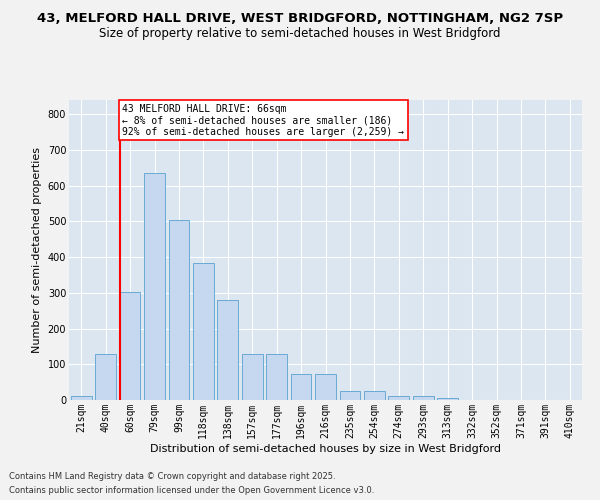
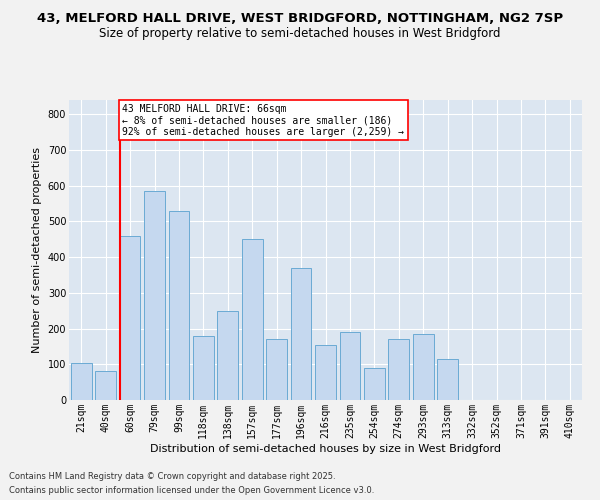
21sqm: 10 -> 105
40sqm: 128 -> 80
60sqm: 303 -> 460
79sqm: 635 -> 585
99sqm: 503 -> 530
118sqm: 383 -> 180
138sqm: 280 -> 250
157sqm: 130 -> 450
177sqm: 130 -> 170
196sqm: 72 -> 370
216sqm: 72 -> 155
235sqm: 25 -> 190
254sqm: 25 -> 90
274sqm: 12 -> 170
293sqm: 10 -> 185
313sqm: 5 -> 115
